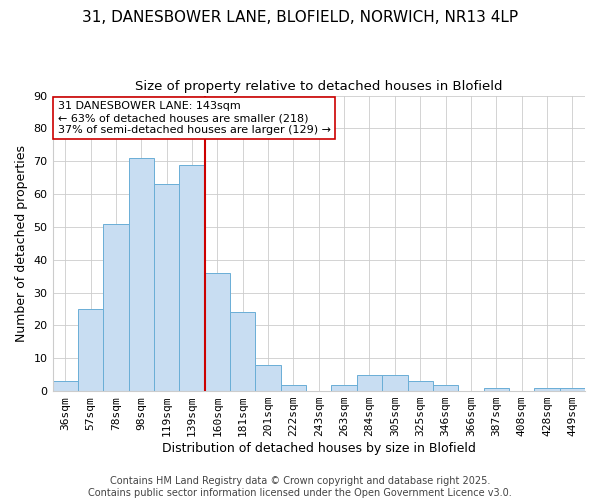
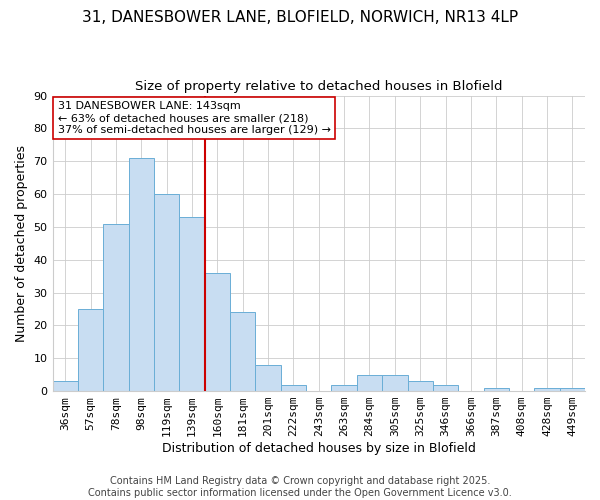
119sqm: 63 -> 60
139sqm: 69 -> 53
